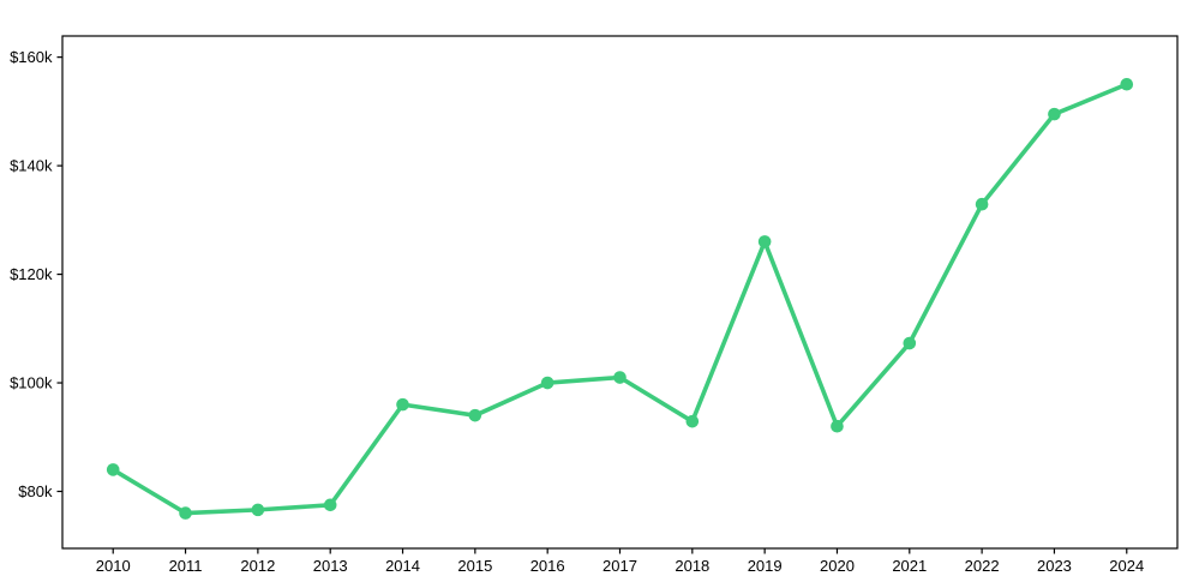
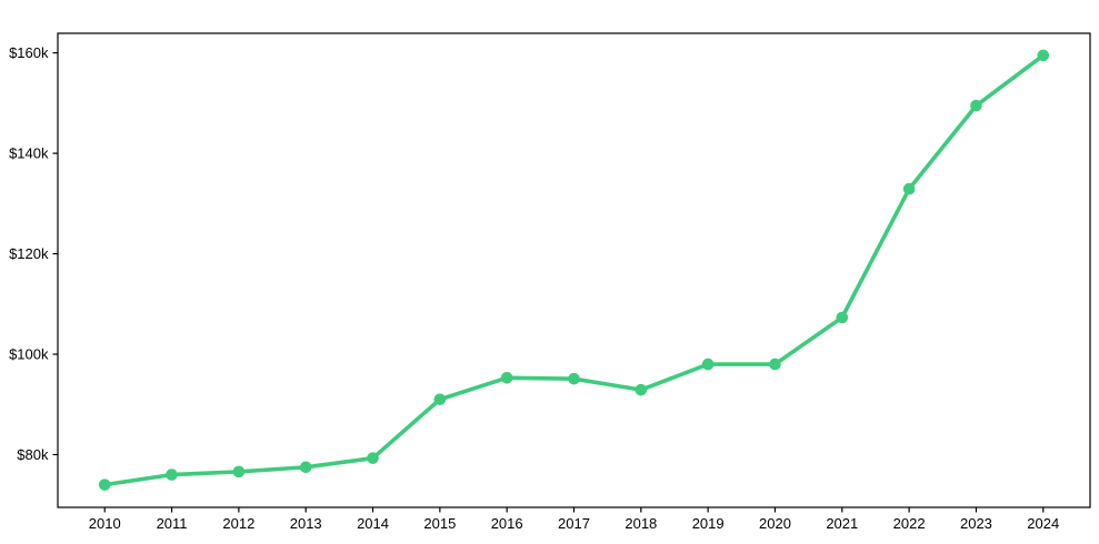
2010: $84k -> $74k
2014: $96k -> $79k
2015: $94k -> $91k
2016: $100k -> $95k
2017: $101k -> $95k
2019: $126k -> $98k
2020: $92k -> $98k
2024: $155k -> $160k
